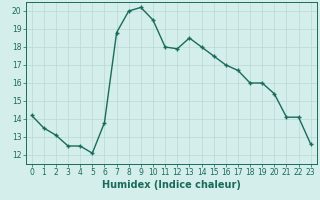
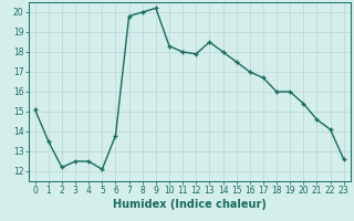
0: 14.2 -> 15.1
2: 13.1 -> 12.2
7: 18.8 -> 19.8
10: 19.5 -> 18.3
21: 14.1 -> 14.6
